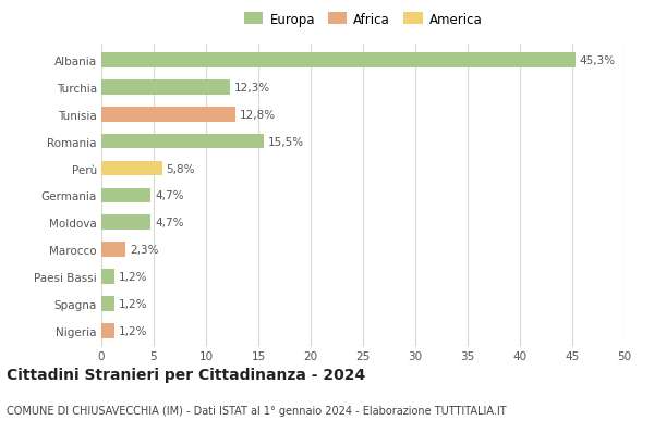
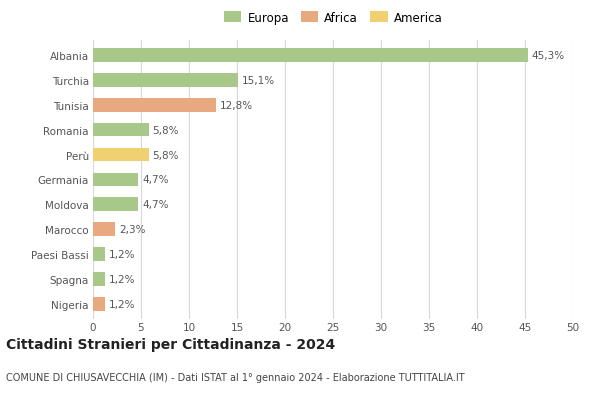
Turchia: 12,3% -> 15,1%
Romania: 15,5% -> 5,8%
